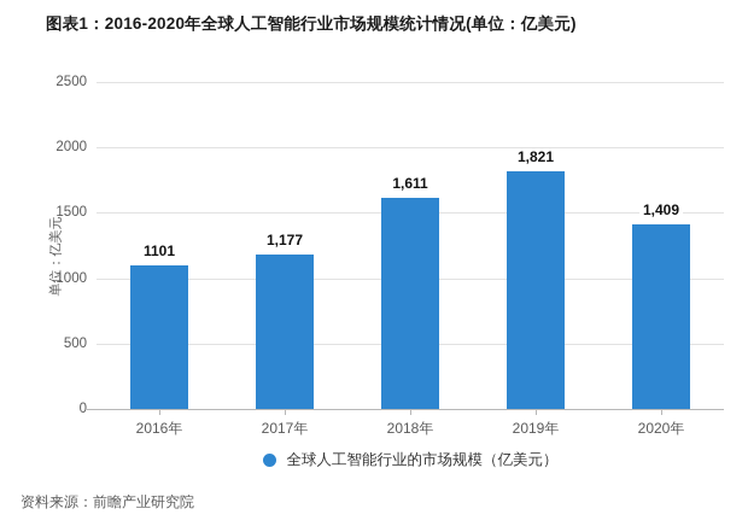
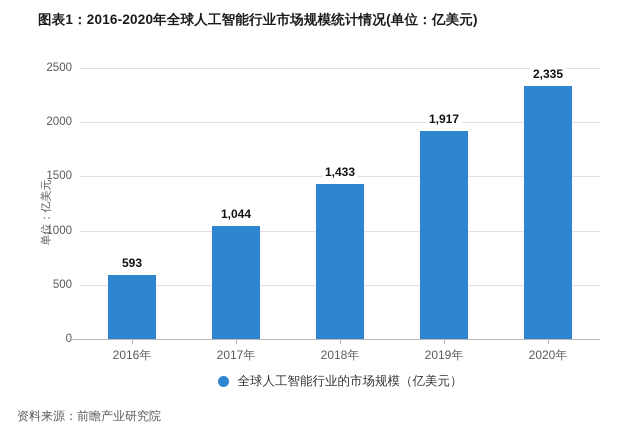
2016年: 1101 -> 593
2017年: 1,177 -> 1,044
2018年: 1,611 -> 1,433
2019年: 1,821 -> 1,917
2020年: 1,409 -> 2,335
